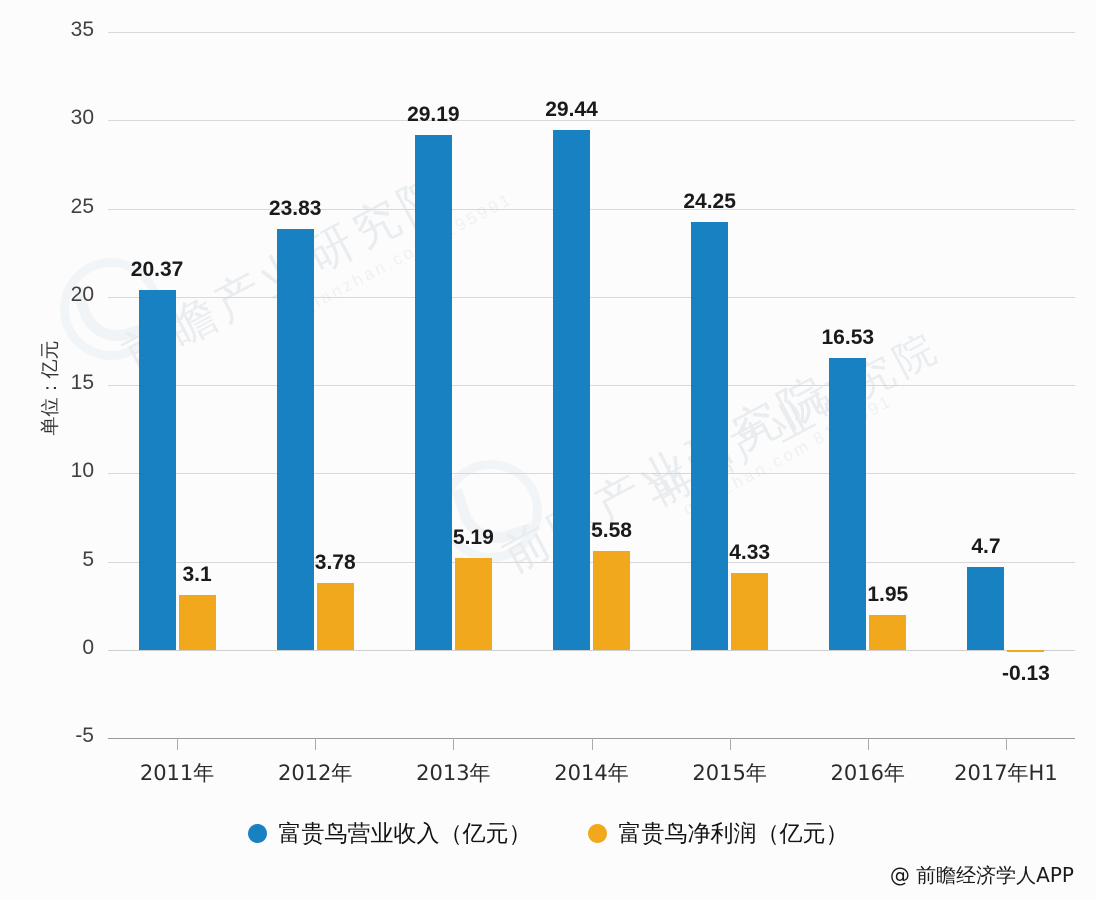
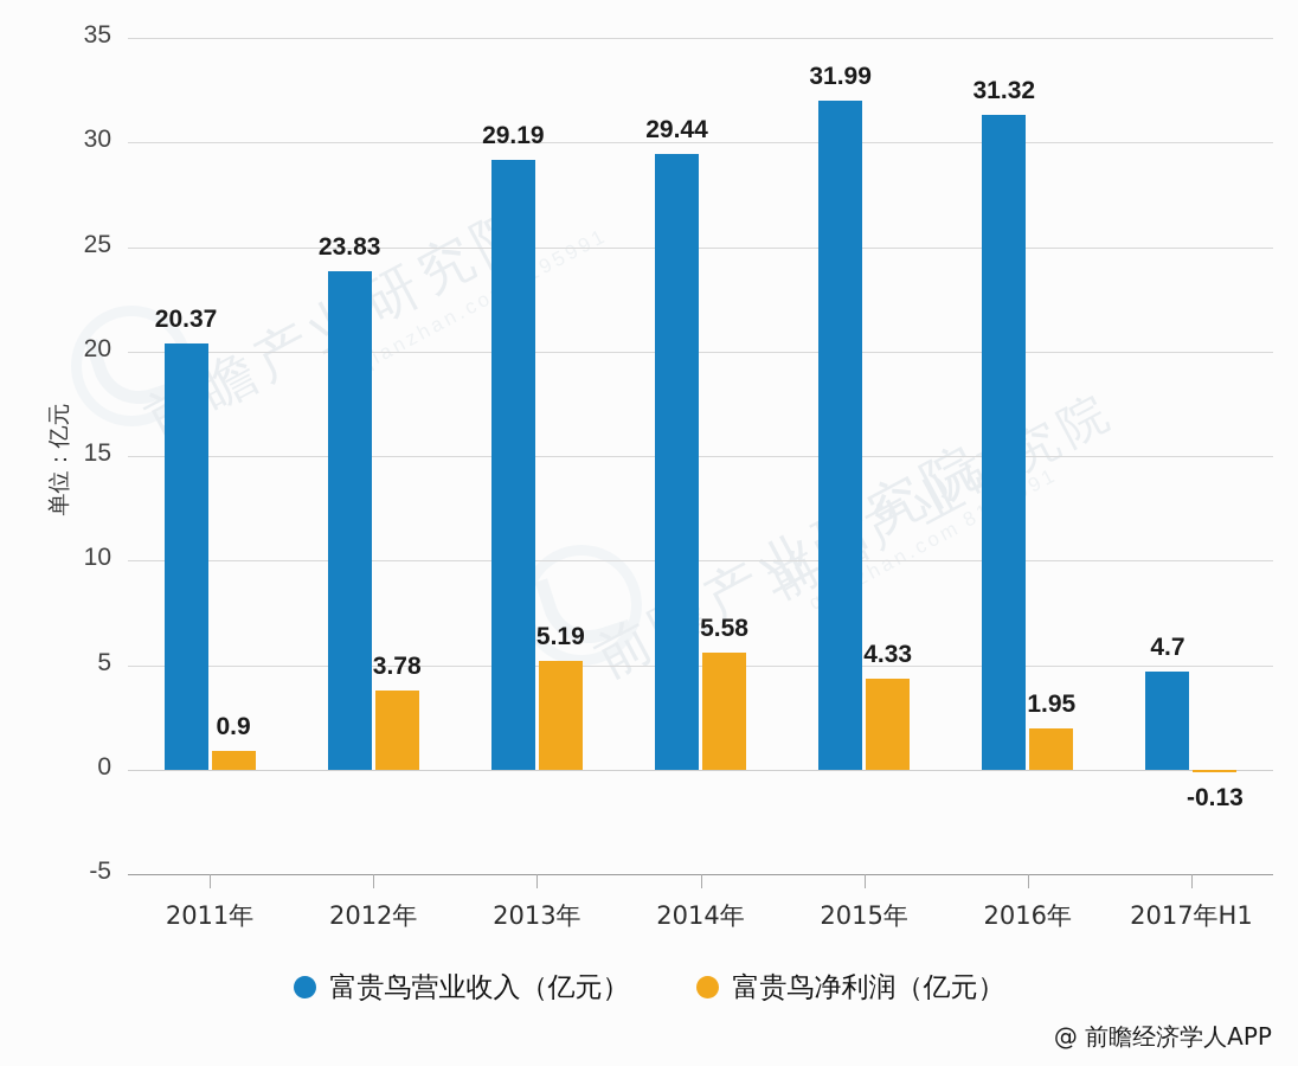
富贵鸟净利润（亿元）/2011年: 3.1 -> 0.9
富贵鸟营业收入（亿元）/2015年: 24.25 -> 31.99
富贵鸟营业收入（亿元）/2016年: 16.53 -> 31.32
